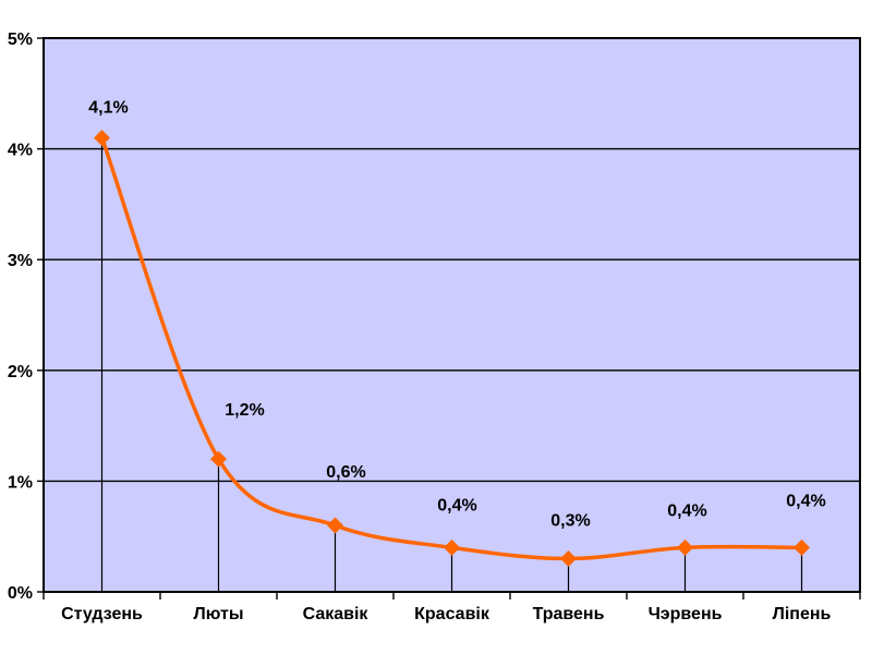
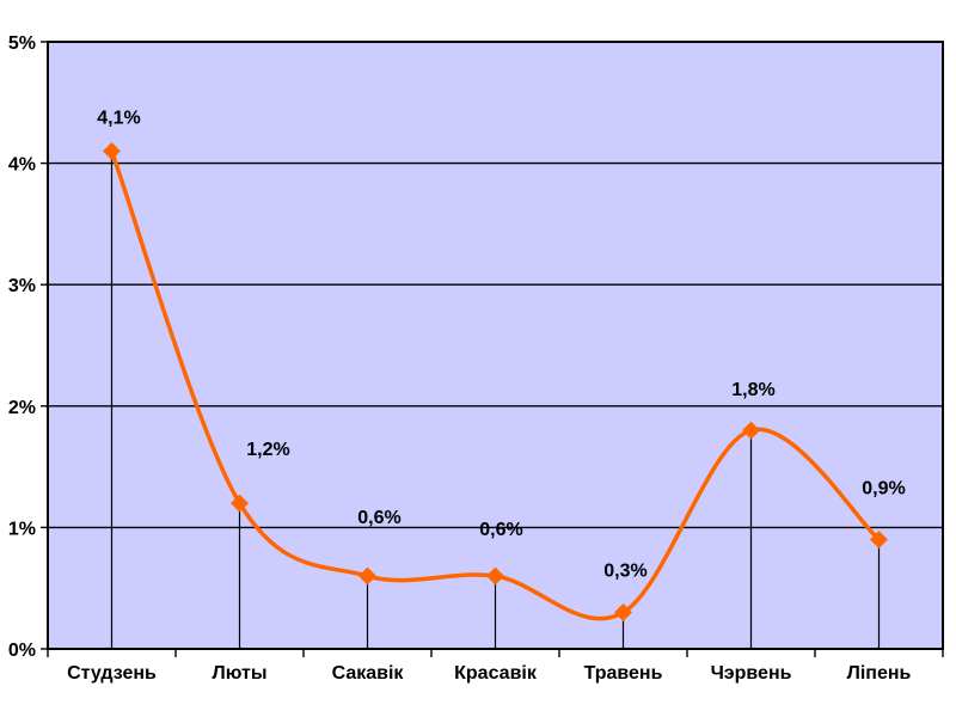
Красавік: 0,4% -> 0,6%
Чэрвень: 0,4% -> 1,8%
Ліпень: 0,4% -> 0,9%
